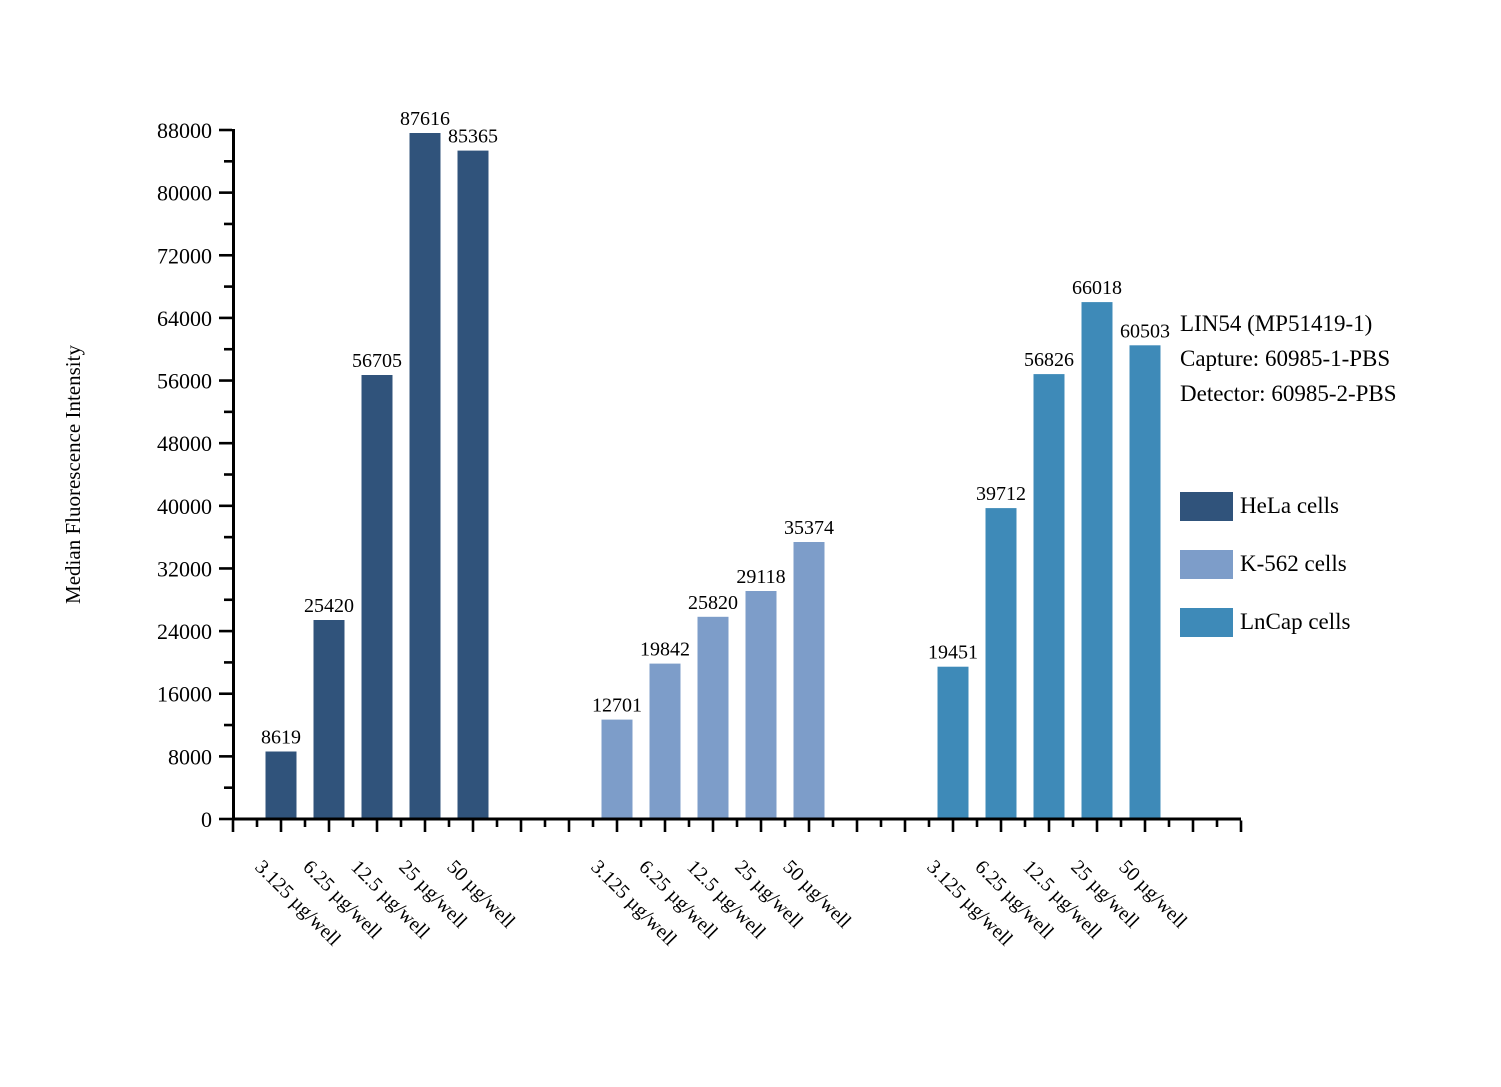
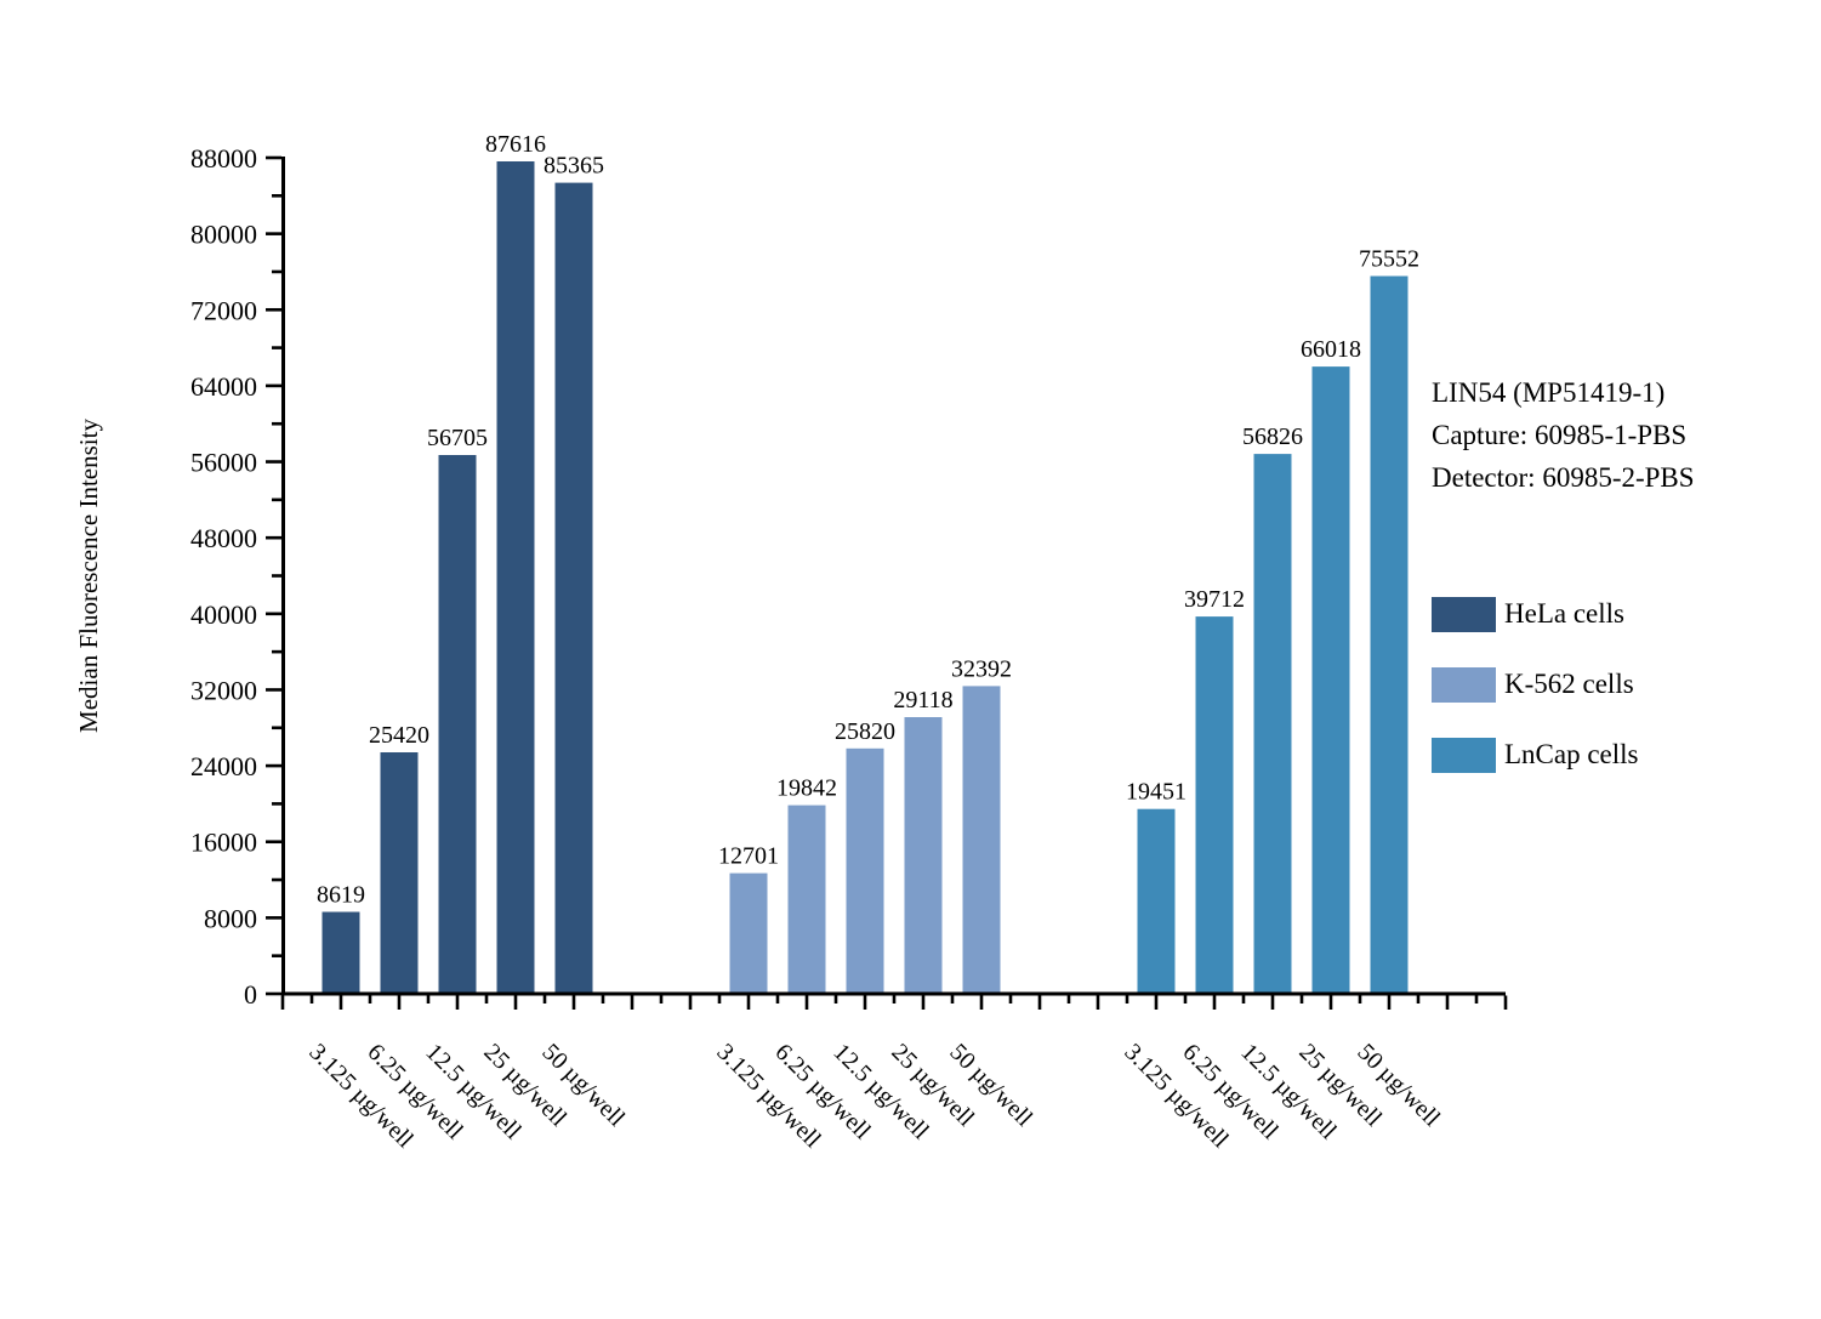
K-562 cells/50 µg/well: 35374 -> 32392
LnCap cells/50 µg/well: 60503 -> 75552
